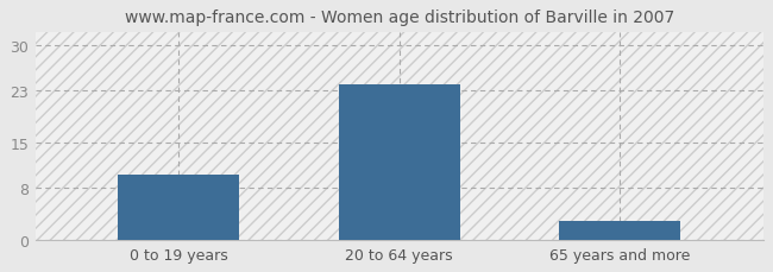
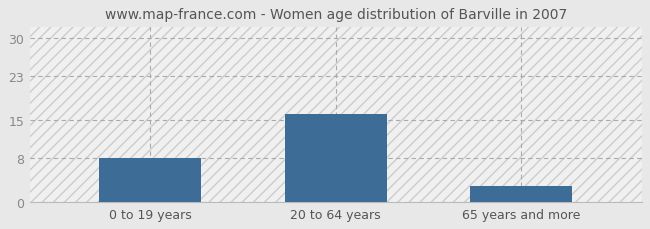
0 to 19 years: 10 -> 8
20 to 64 years: 24 -> 16
